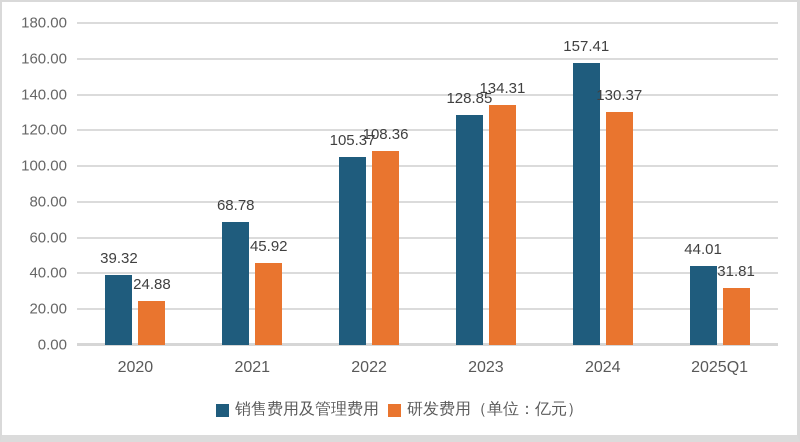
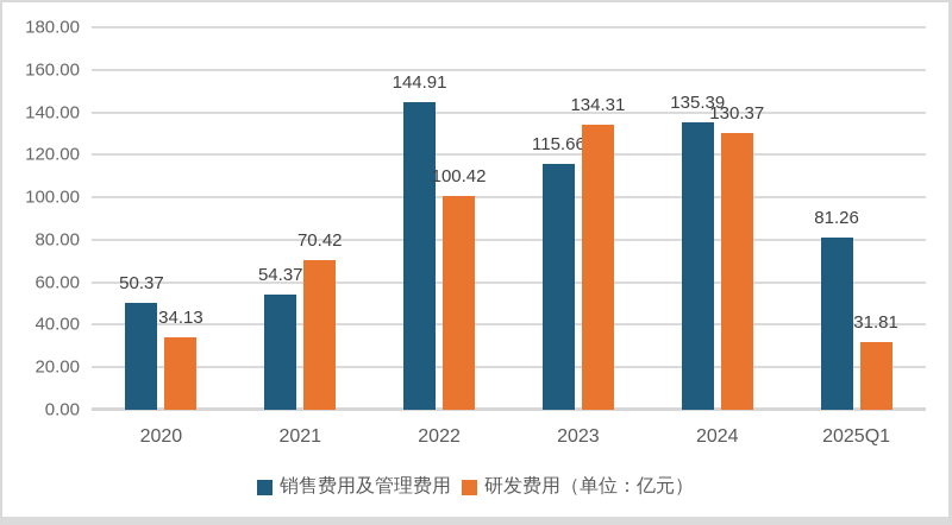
销售费用及管理费用/2020: 39.32 -> 50.37
研发费用（单位：亿元）/2020: 24.88 -> 34.13
销售费用及管理费用/2021: 68.78 -> 54.37
研发费用（单位：亿元）/2021: 45.92 -> 70.42
销售费用及管理费用/2022: 105.37 -> 144.91
研发费用（单位：亿元）/2022: 108.36 -> 100.42
销售费用及管理费用/2023: 128.85 -> 115.66
销售费用及管理费用/2024: 157.41 -> 135.39
销售费用及管理费用/2025Q1: 44.01 -> 81.26
